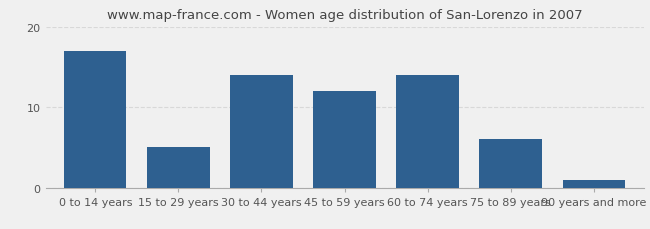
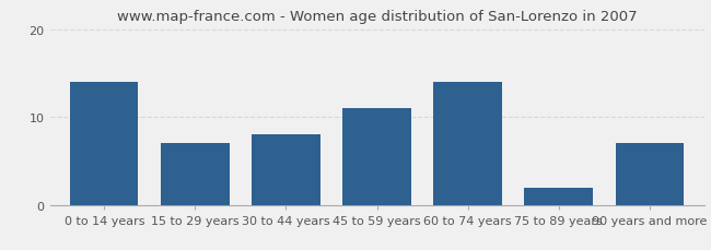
0 to 14 years: 17 -> 14
15 to 29 years: 5 -> 7
30 to 44 years: 14 -> 8
45 to 59 years: 12 -> 11
75 to 89 years: 6 -> 2
90 years and more: 1 -> 7
